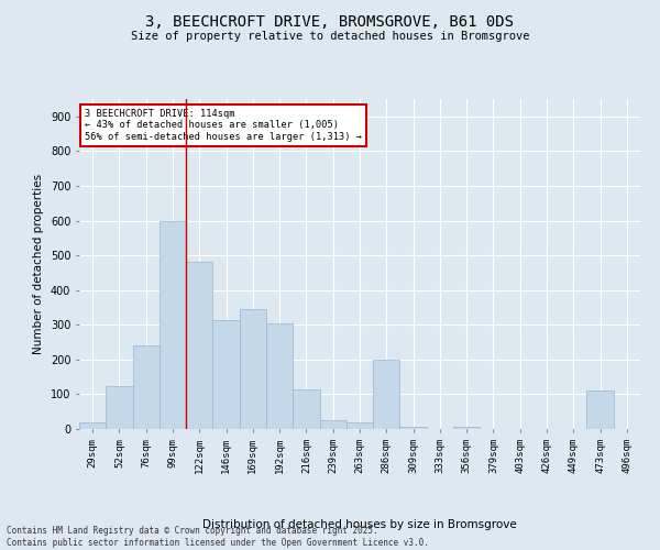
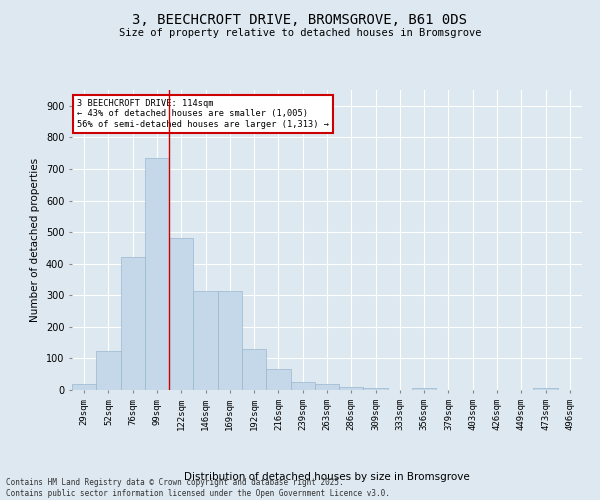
76sqm: 240 -> 420
99sqm: 600 -> 735
169sqm: 345 -> 315
192sqm: 305 -> 130
216sqm: 115 -> 65
286sqm: 200 -> 8
473sqm: 110 -> 5
